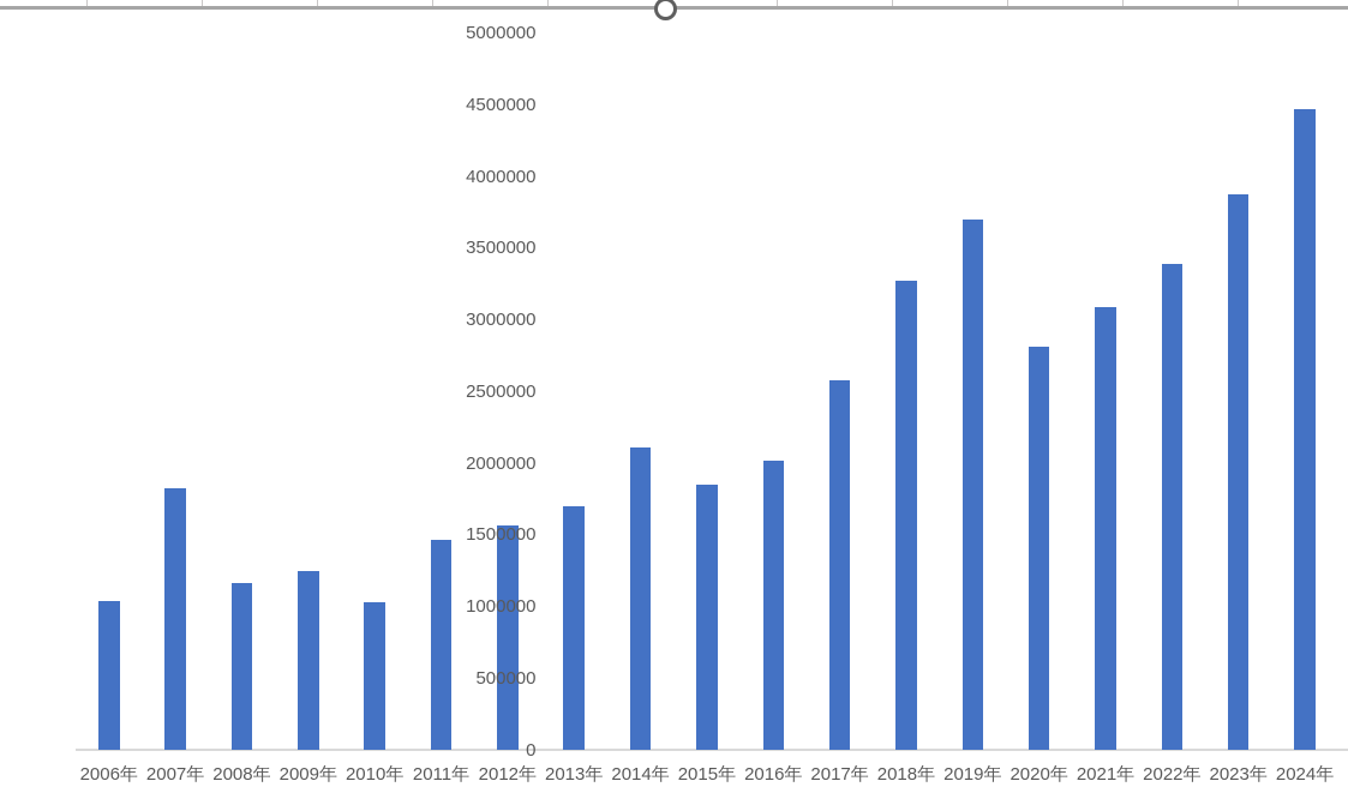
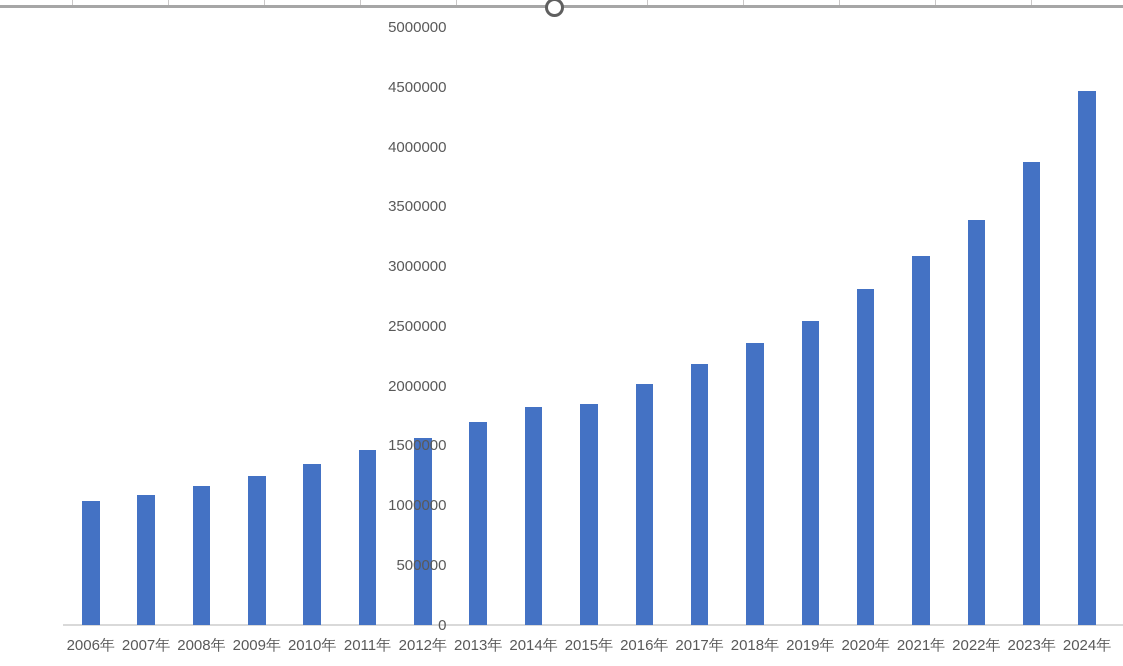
2007年: 1830000 -> 1090000
2010年: 1030000 -> 1350000
2014年: 2110000 -> 1830000
2017年: 2580000 -> 2190000
2018年: 3280000 -> 2360000
2019年: 3700000 -> 2550000
